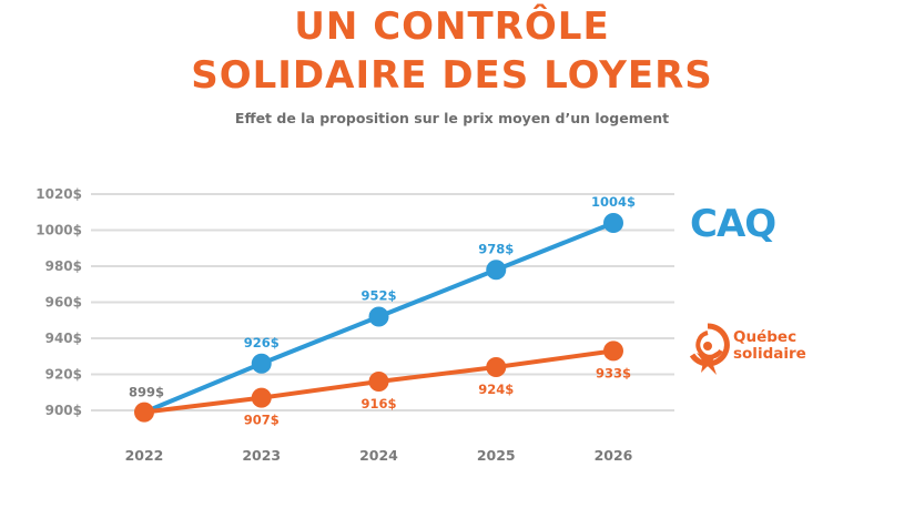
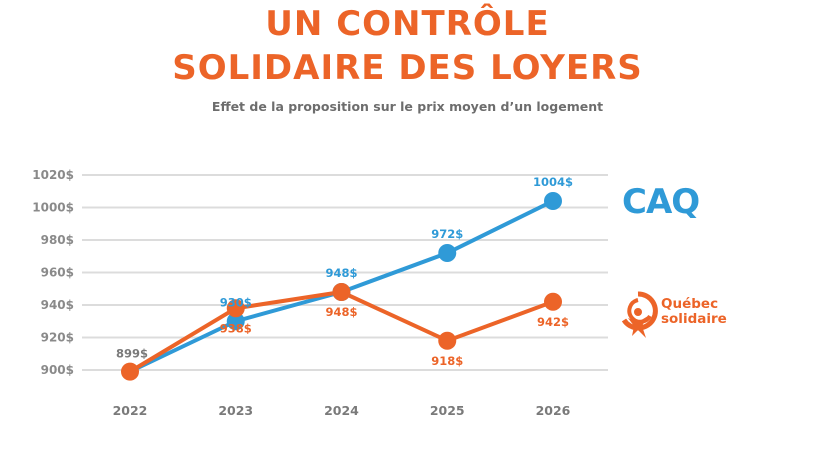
CAQ/2023: 926 -> 930
Québec solidaire/2023: 907 -> 938
CAQ/2024: 952 -> 948
Québec solidaire/2024: 916 -> 948
CAQ/2025: 978 -> 972
Québec solidaire/2025: 924 -> 918
Québec solidaire/2026: 933 -> 942
